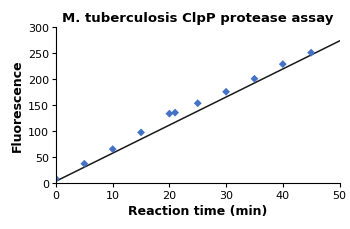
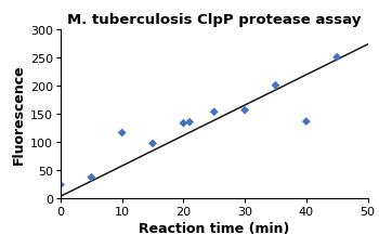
0: 8 -> 24
10: 65 -> 116
30: 175 -> 156
40: 228 -> 136
